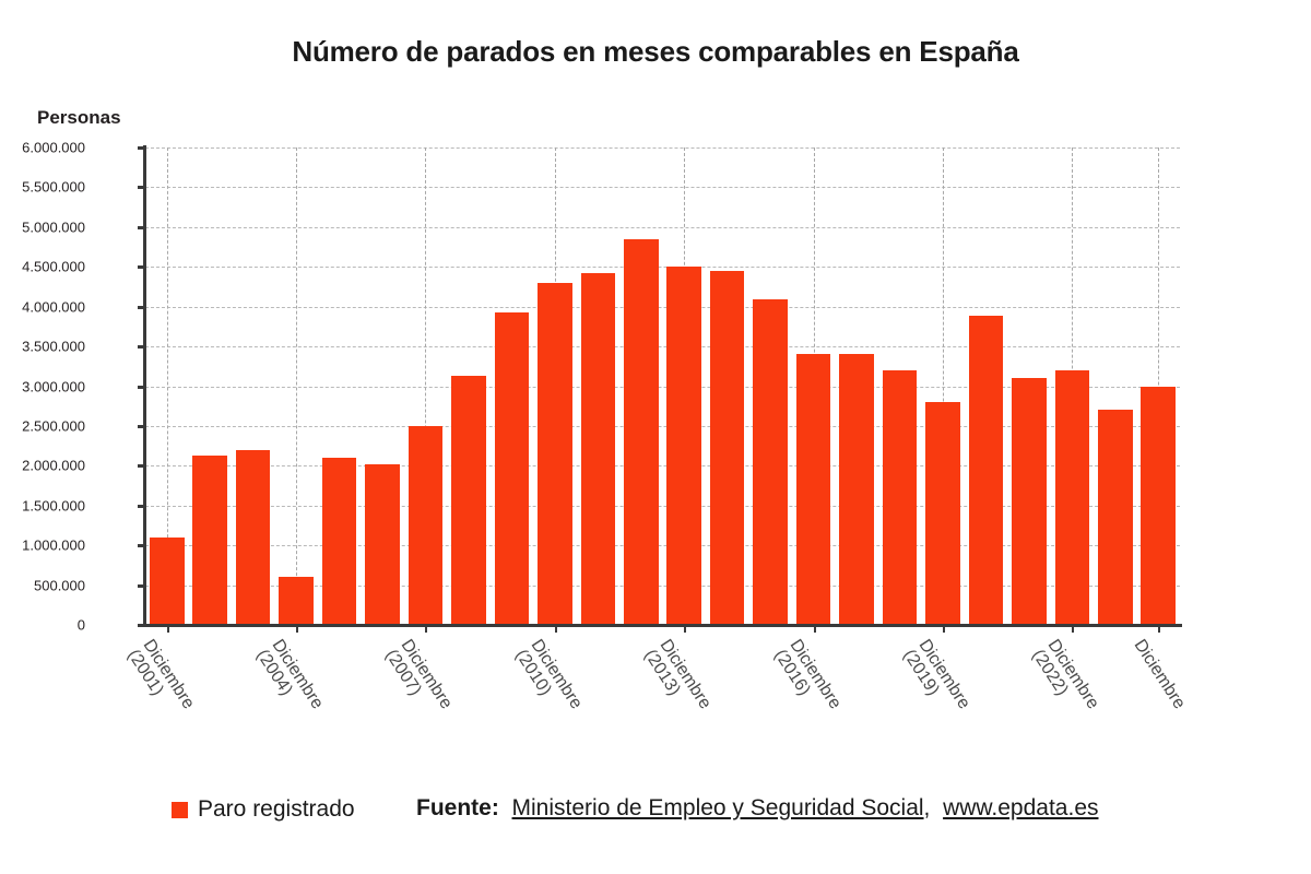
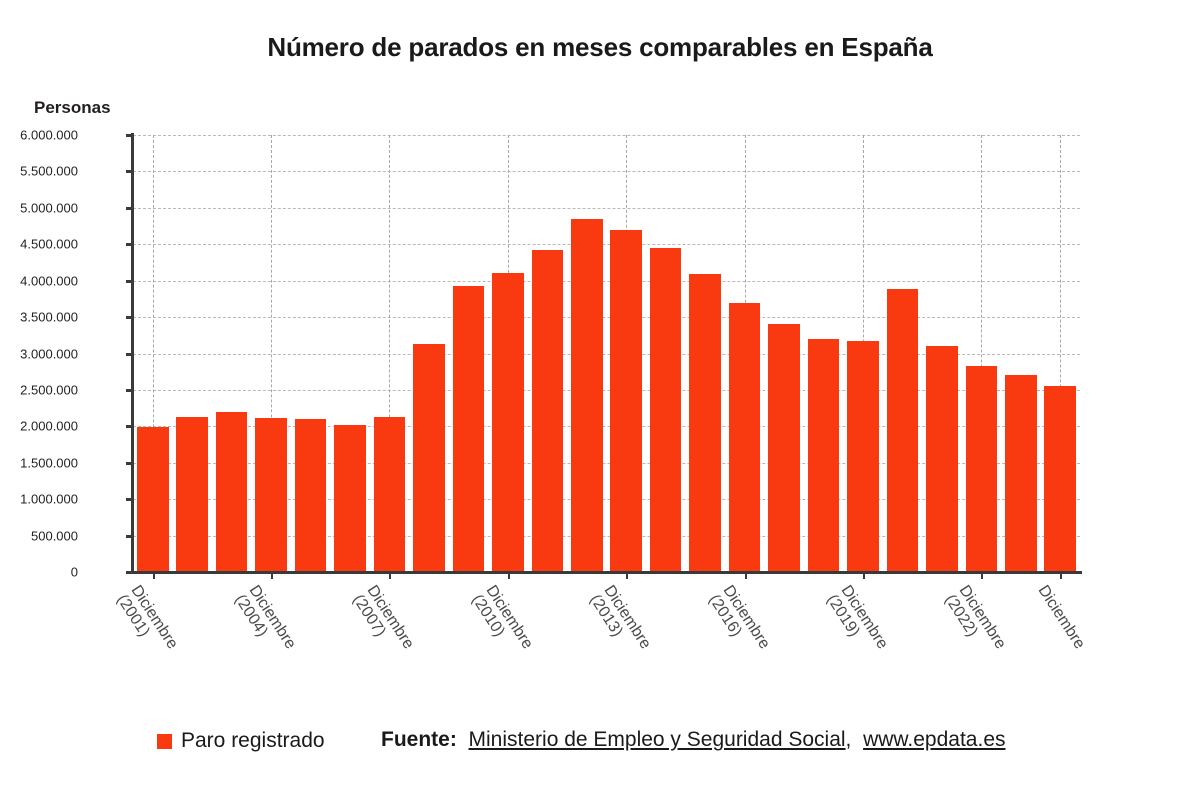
Diciembre (2001): 1100000 -> 2000000
Diciembre (2004): 600000 -> 2100000
Diciembre (2007): 2500000 -> 2100000
Diciembre (2010): 4300000 -> 4100000
Diciembre (2013): 4500000 -> 4700000
Diciembre (2016): 3400000 -> 3700000
Diciembre (2019): 2800000 -> 3200000
Diciembre (2022): 3200000 -> 2800000
Diciembre: 3000000 -> 2600000
